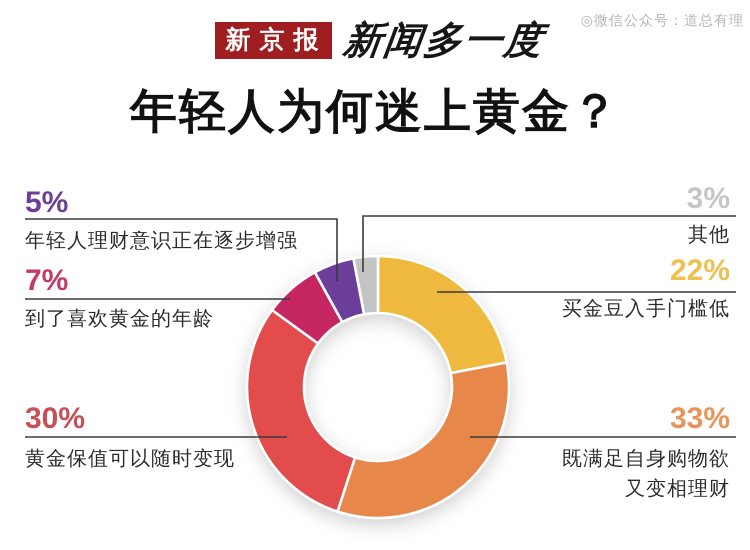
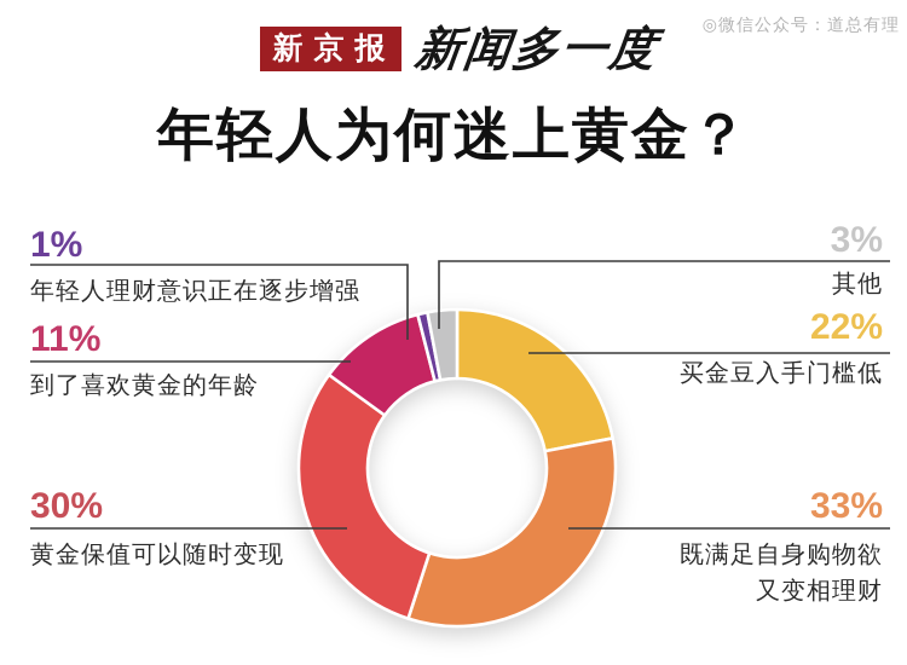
到了喜欢黄金的年龄: 7% -> 11%
年轻人理财意识正在逐步增强: 5% -> 1%
